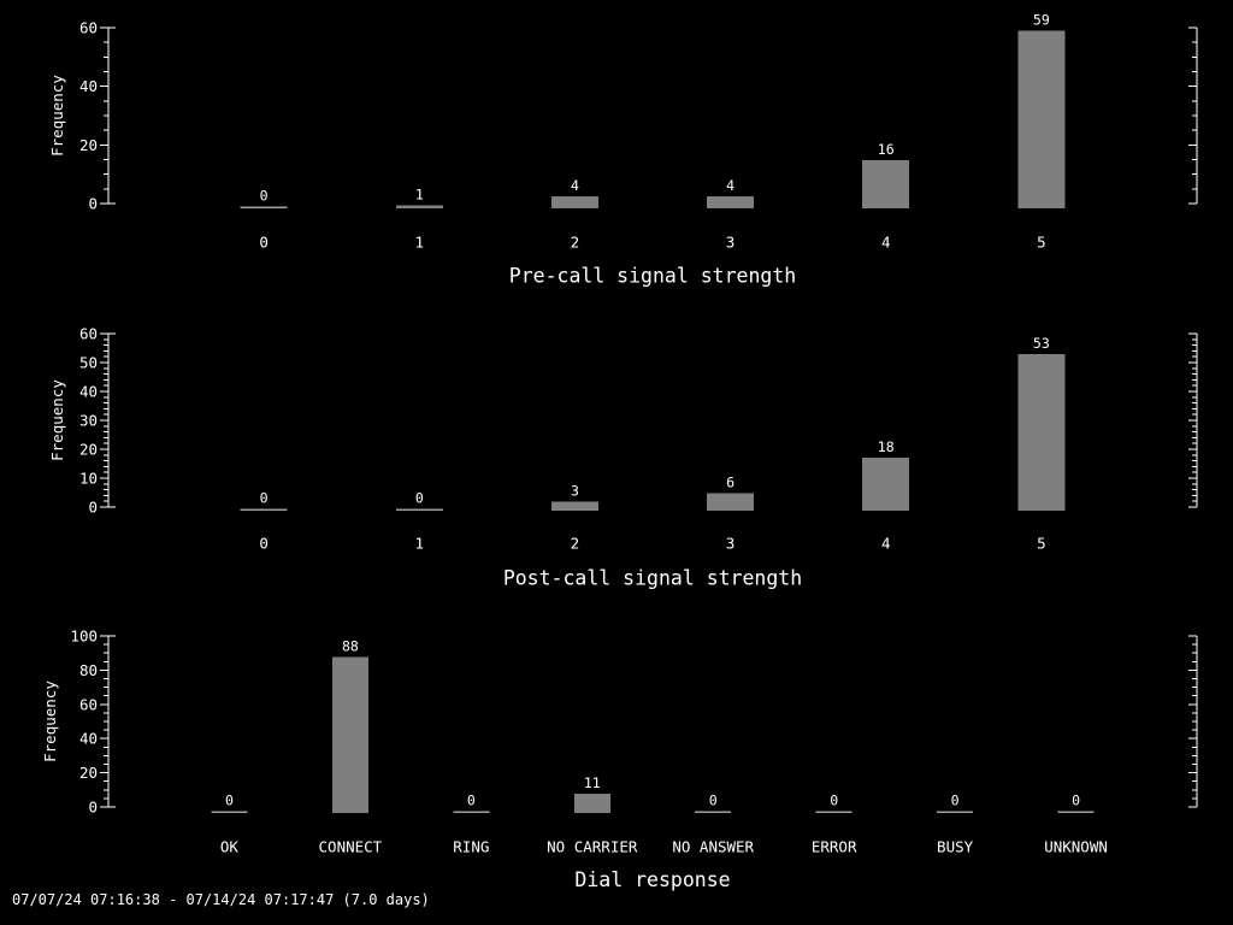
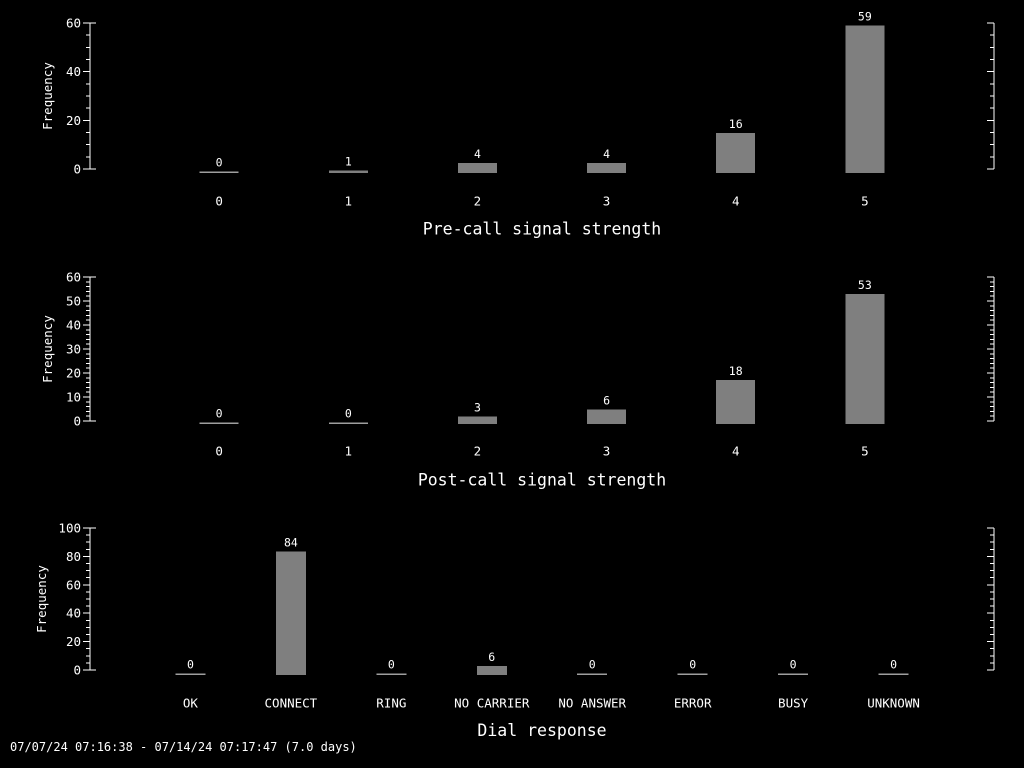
Dial response/CONNECT: 88 -> 84
Dial response/NO CARRIER: 11 -> 6
